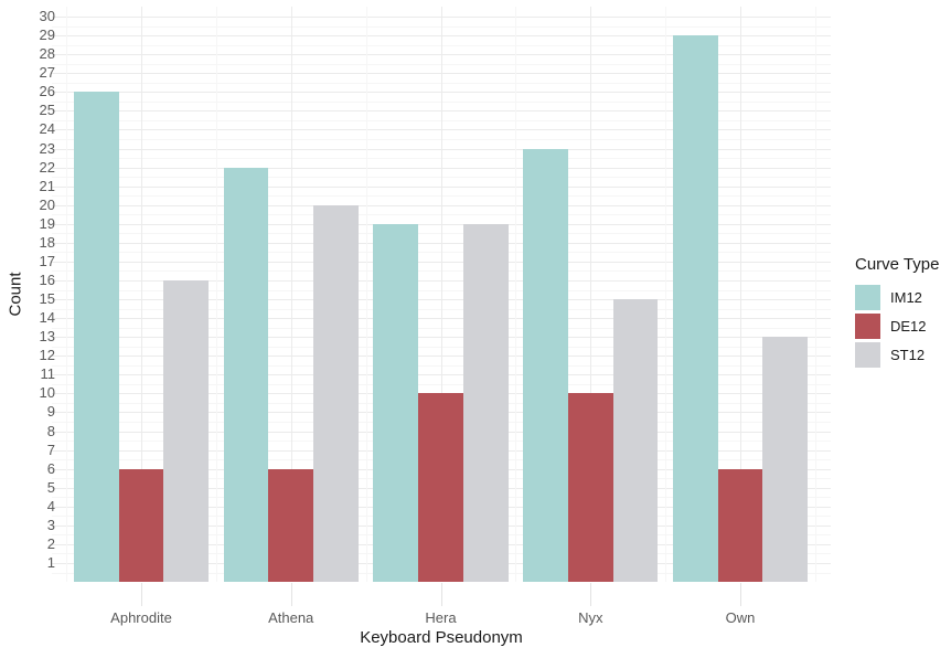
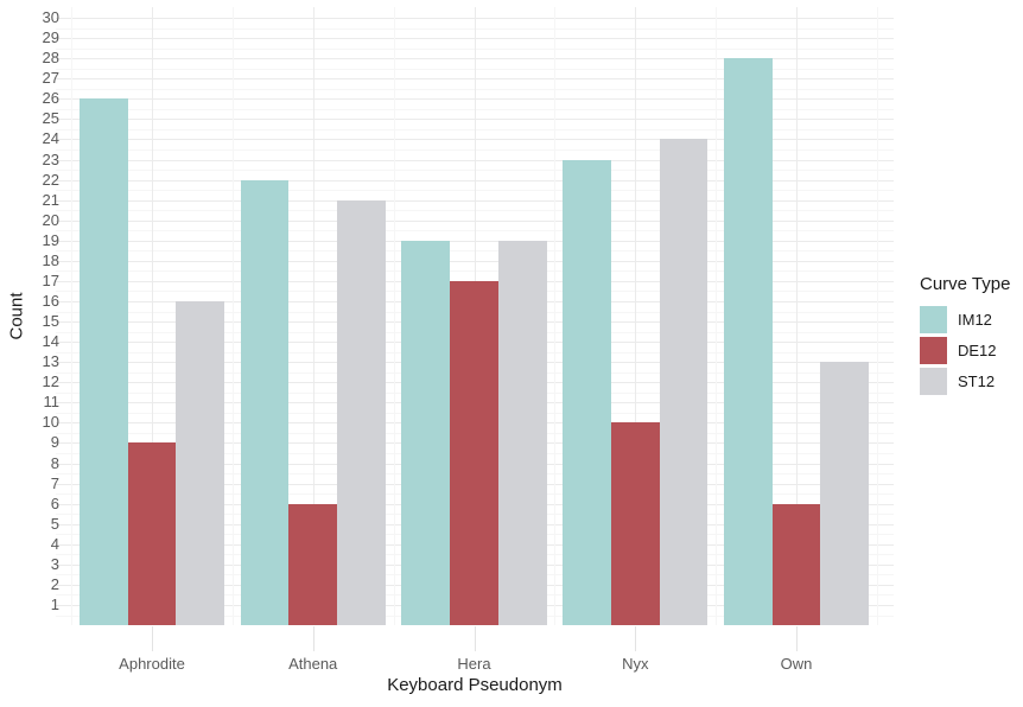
DE12/Aphrodite: 6 -> 9
ST12/Athena: 20 -> 21
DE12/Hera: 10 -> 17
ST12/Nyx: 15 -> 24
IM12/Own: 29 -> 28
